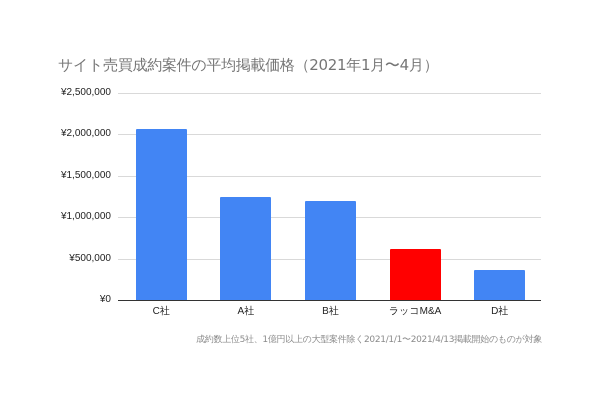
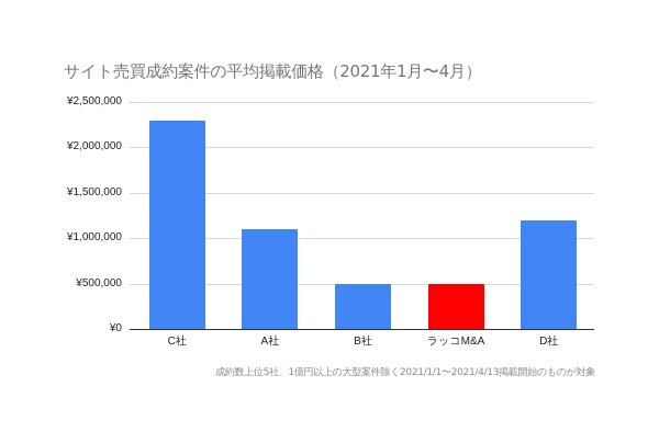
C社: ¥2100000 -> ¥2300000
A社: ¥1200000 -> ¥1100000
B社: ¥1200000 -> ¥500000
ラッコM&A: ¥600000 -> ¥500000
D社: ¥400000 -> ¥1200000
